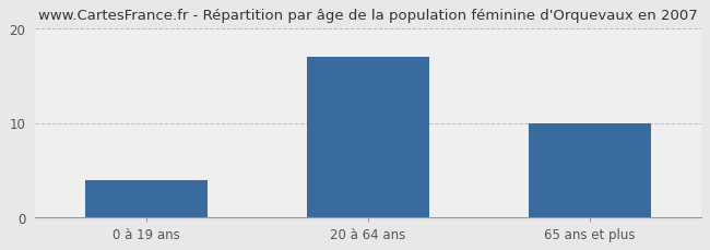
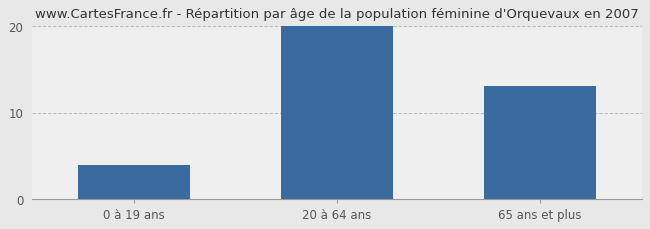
20 à 64 ans: 17 -> 20
65 ans et plus: 10 -> 13
